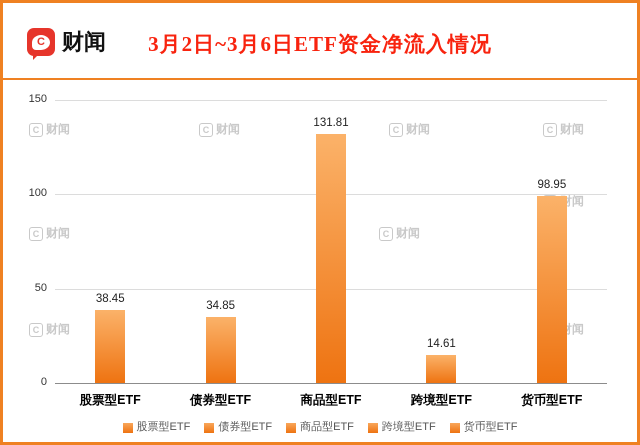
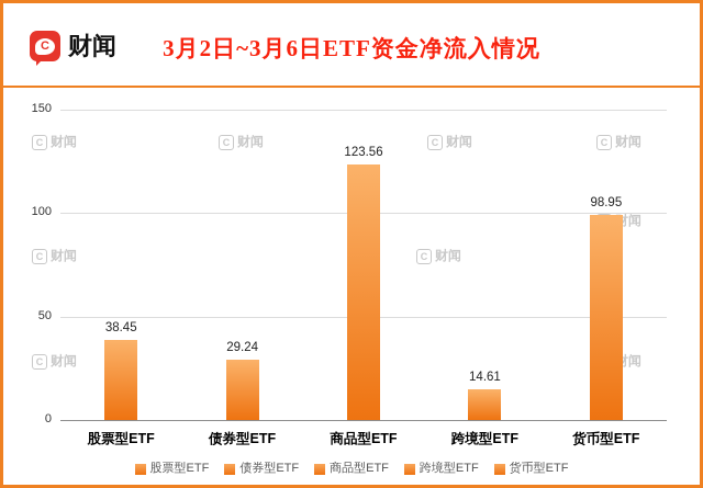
债券型ETF: 34.85 -> 29.24
商品型ETF: 131.81 -> 123.56
